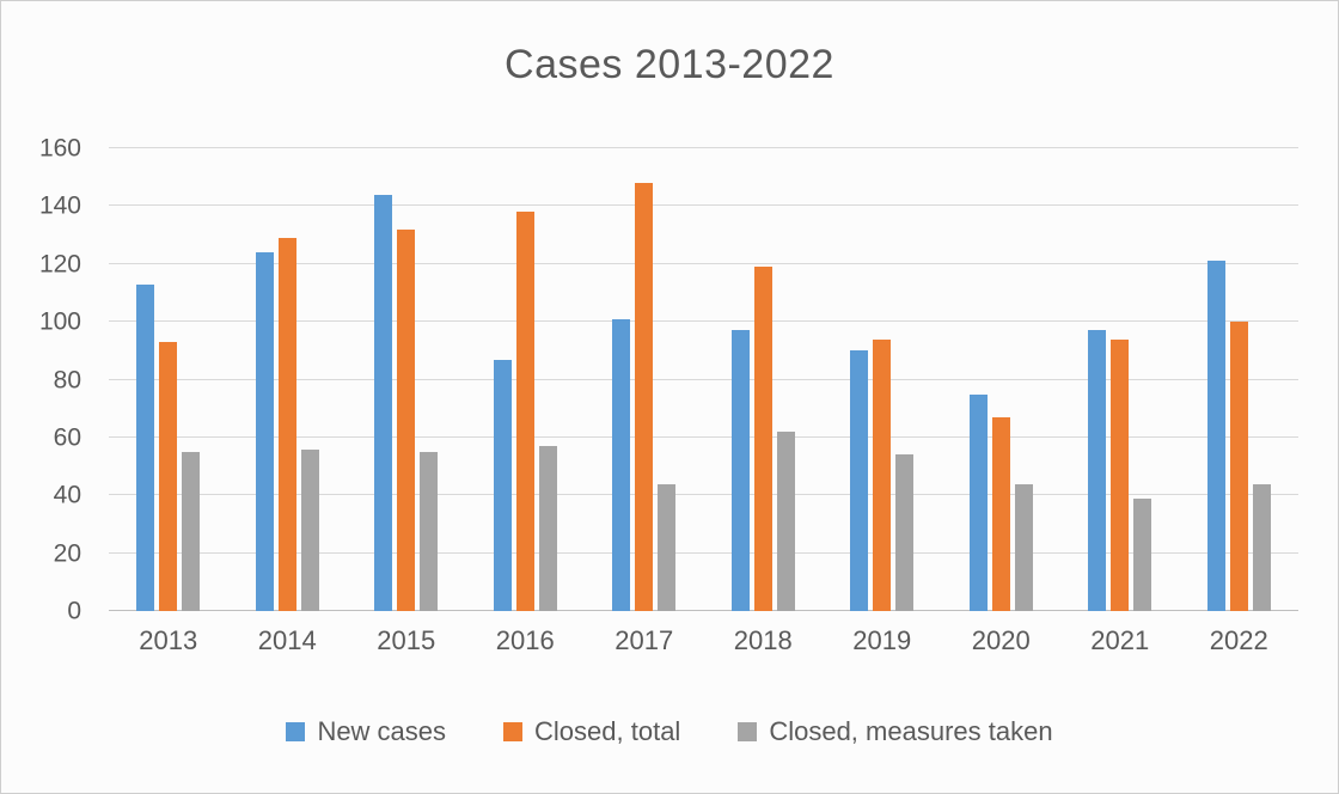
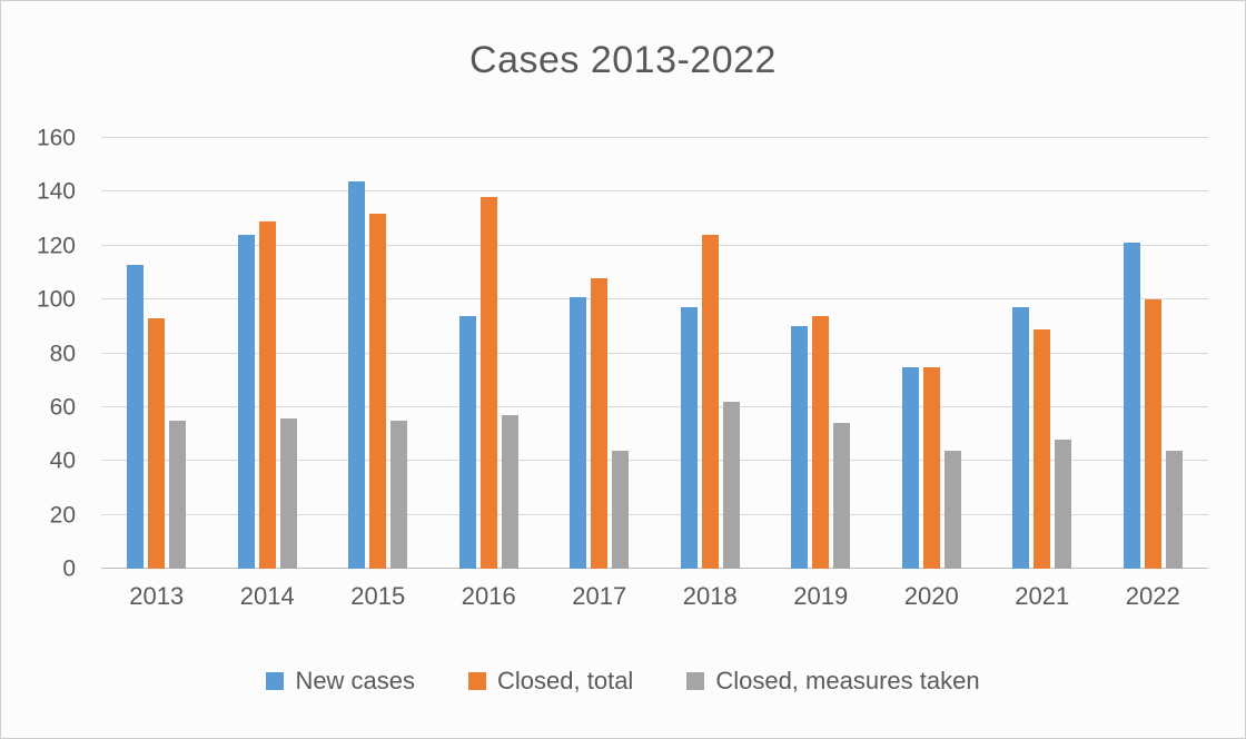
New cases/2016: 87 -> 94
Closed, total/2017: 148 -> 108
Closed, total/2018: 119 -> 124
Closed, total/2020: 67 -> 75
Closed, total/2021: 94 -> 89
Closed, measures taken/2021: 39 -> 48
